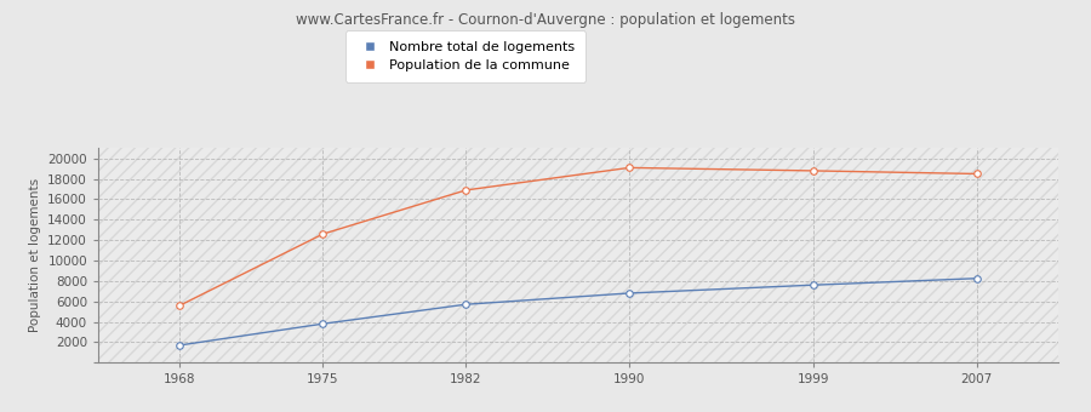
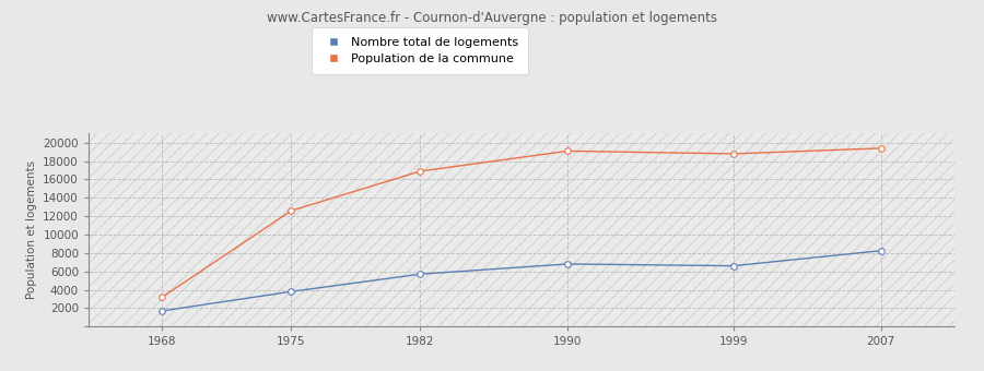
Population de la commune/1968: 5600 -> 3200
Nombre total de logements/1999: 7600 -> 6600
Population de la commune/2007: 18500 -> 19400
